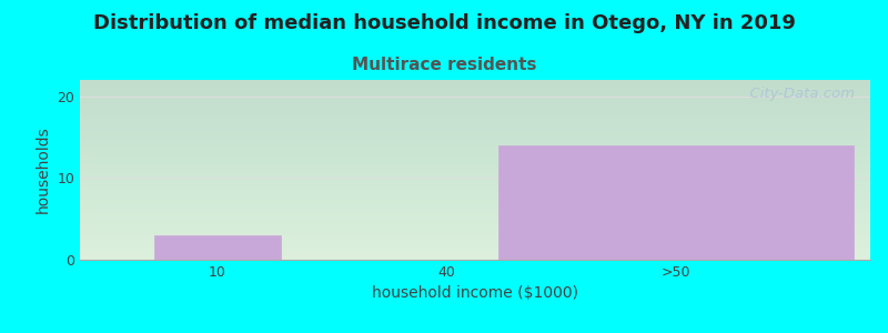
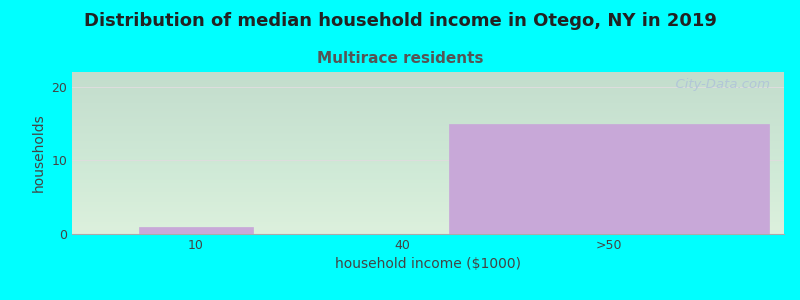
10: 3 -> 1
>50: 14 -> 15
